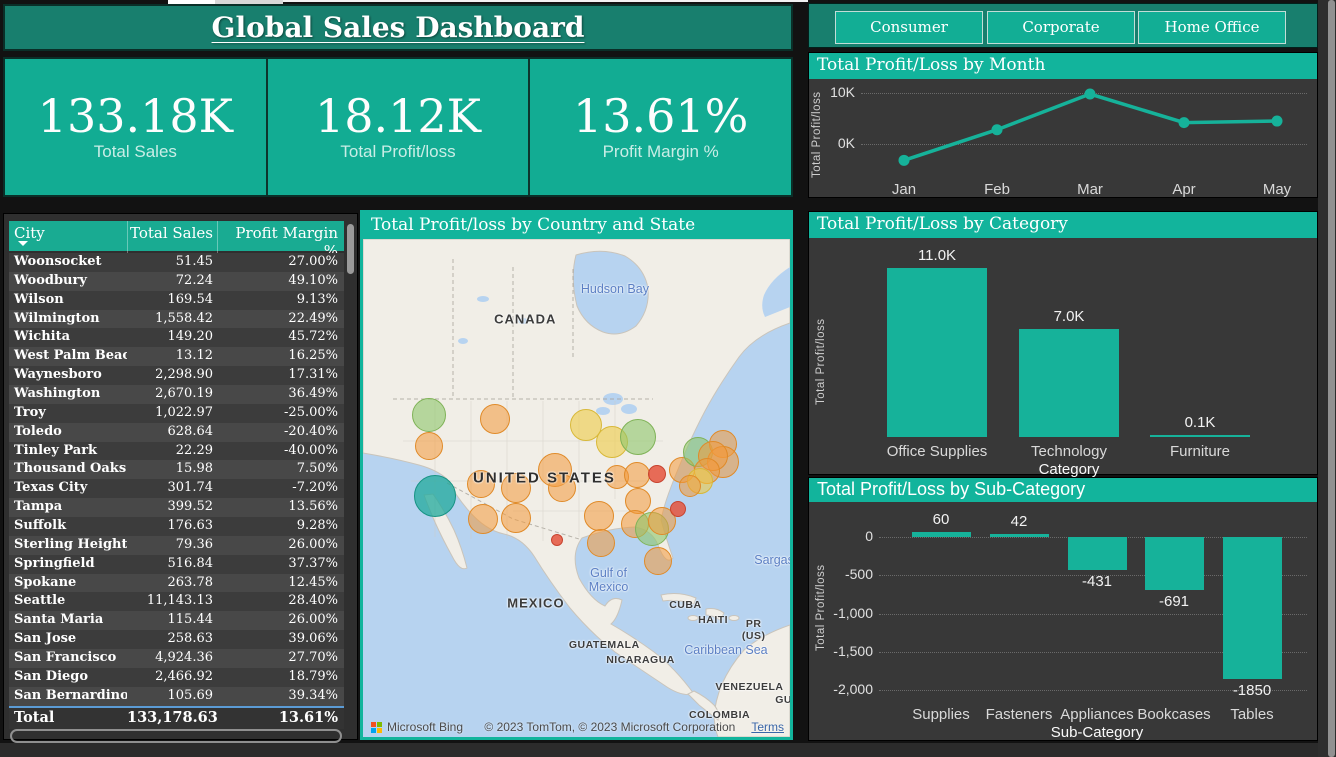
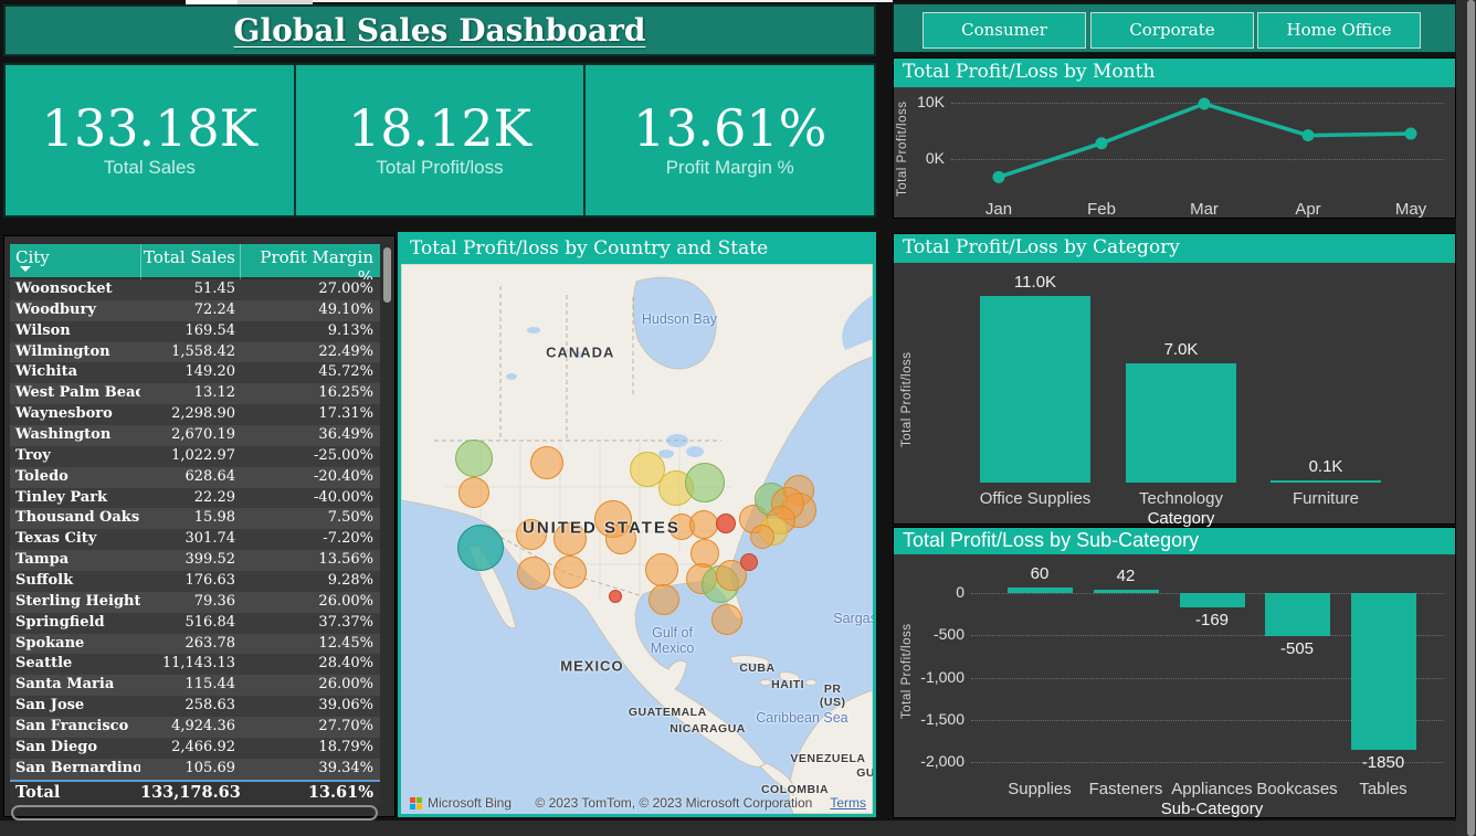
Total Profit/Loss by Sub-Category/Appliances: -431 -> -169
Total Profit/Loss by Sub-Category/Bookcases: -691 -> -505
